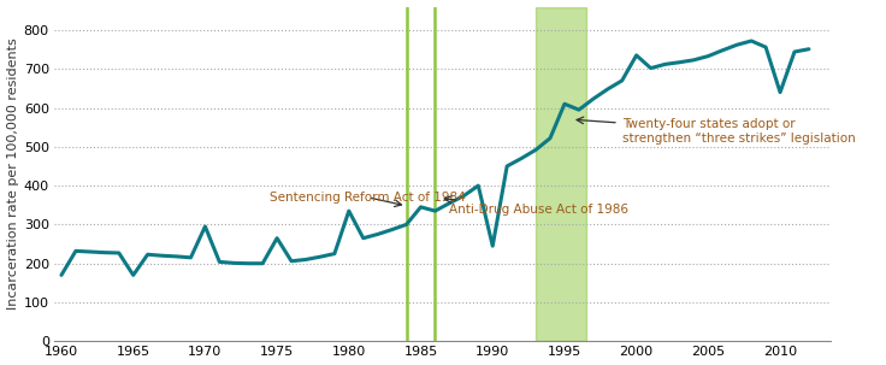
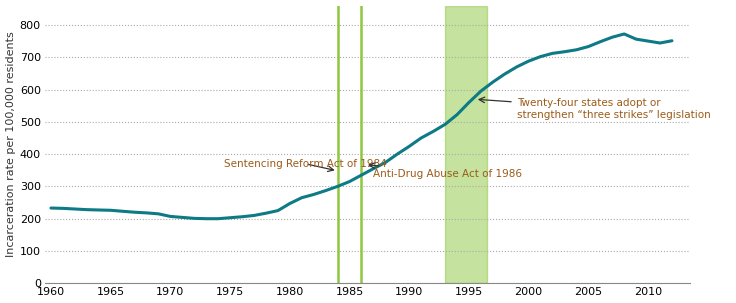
1960: 170 -> 233
1965: 170 -> 226
1970: 295 -> 207
1975: 265 -> 203
1980: 335 -> 247
1985: 345 -> 315
1990: 245 -> 424
1995: 610 -> 560
2000: 735 -> 688
2010: 640 -> 750
